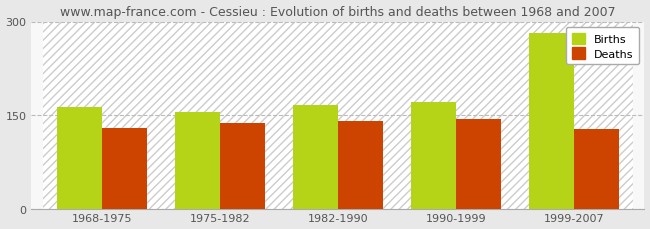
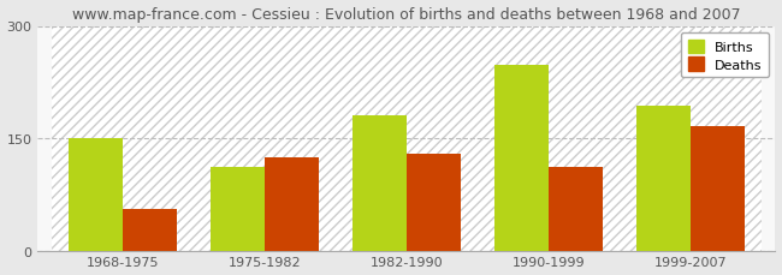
Births/1968-1975: 163 -> 150
Deaths/1968-1975: 130 -> 56
Births/1975-1982: 155 -> 112
Deaths/1975-1982: 137 -> 124
Births/1982-1990: 166 -> 180
Deaths/1982-1990: 140 -> 130
Births/1990-1999: 171 -> 248
Deaths/1990-1999: 143 -> 112
Births/1999-2007: 281 -> 194
Deaths/1999-2007: 128 -> 166
